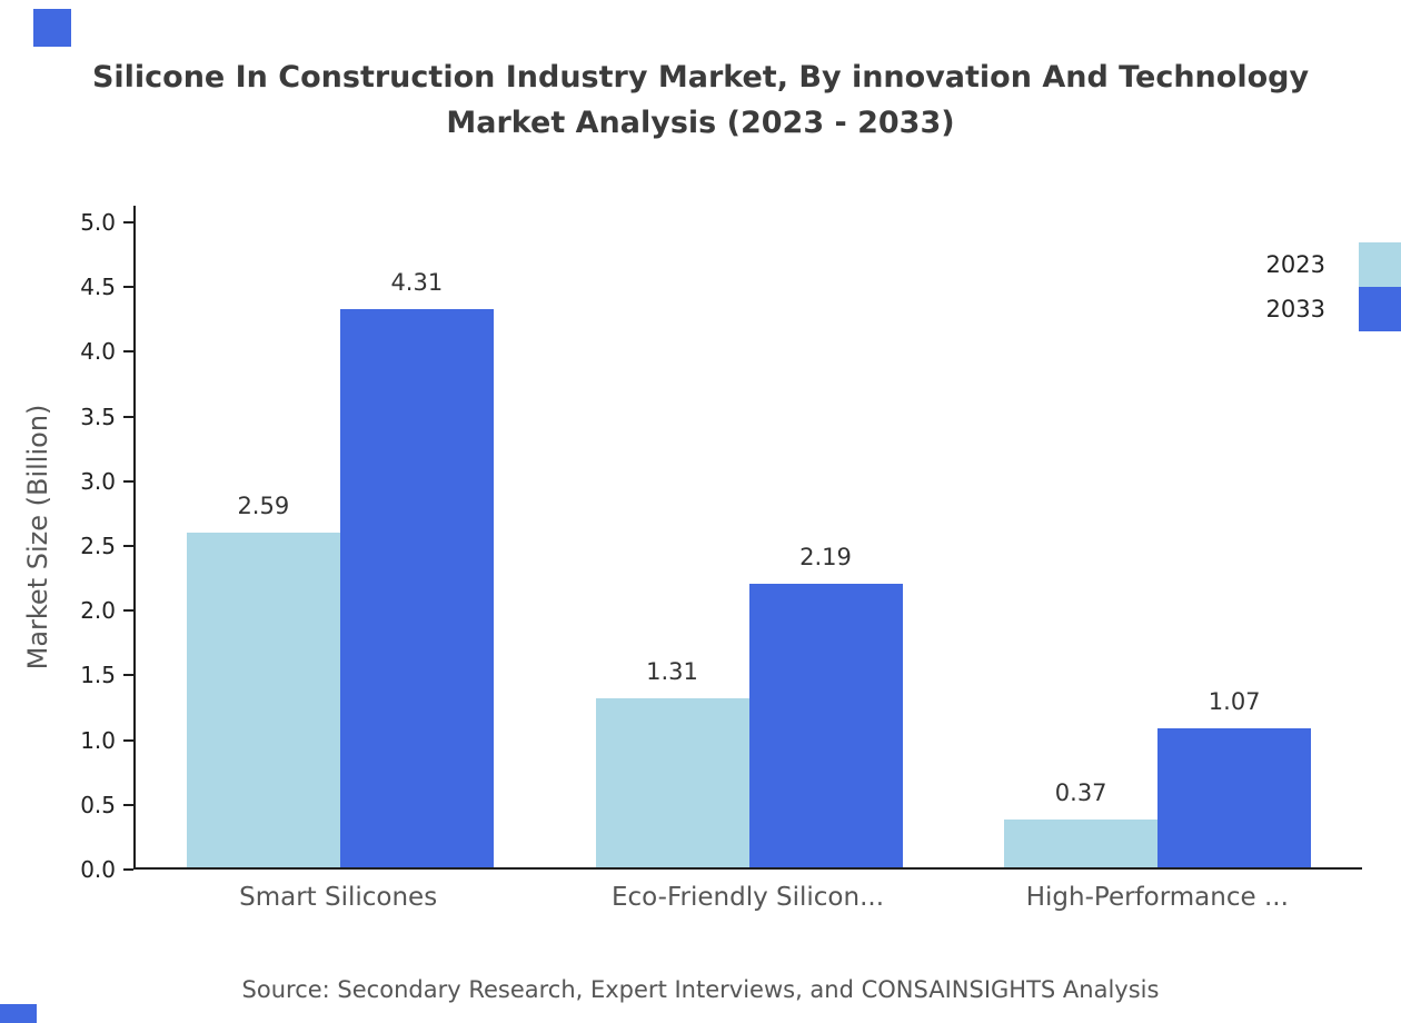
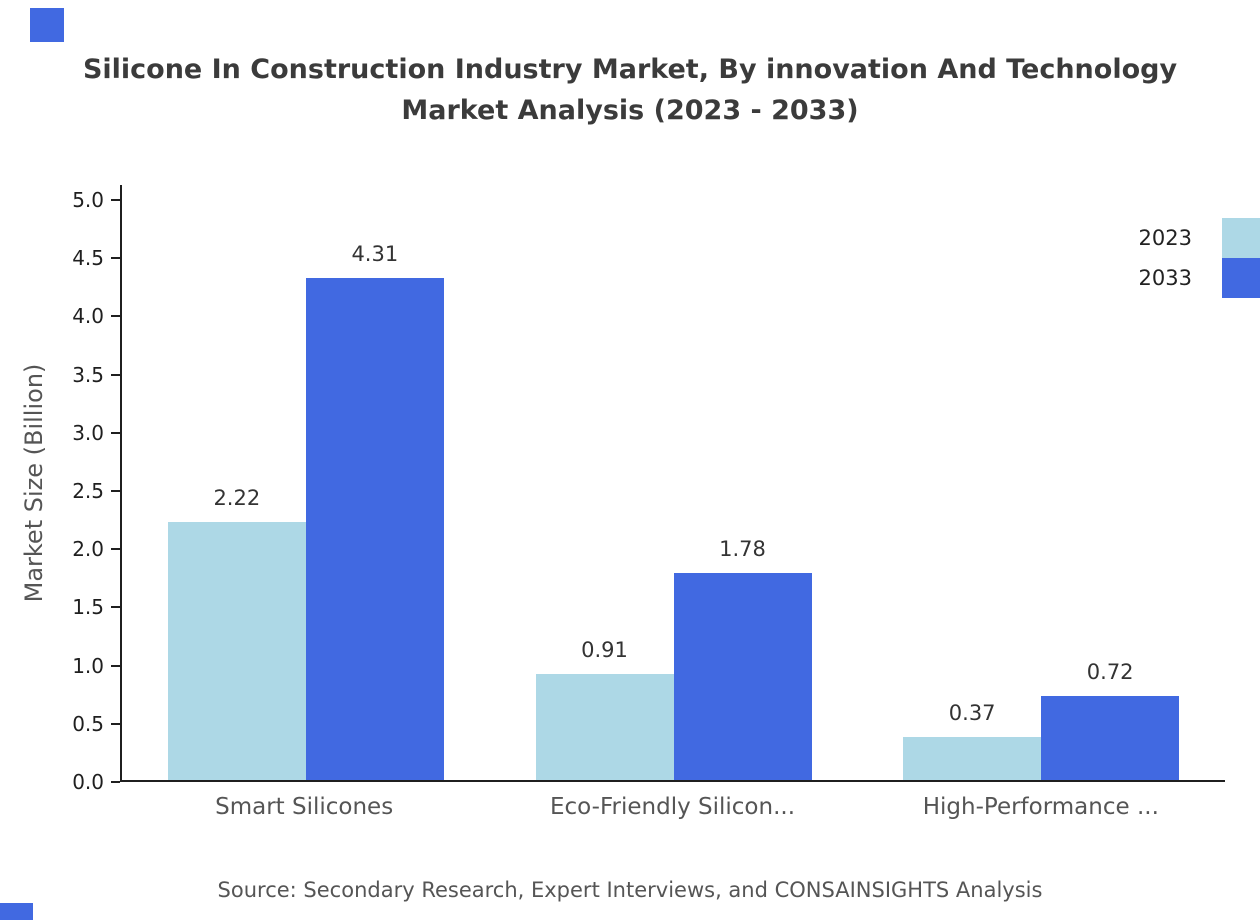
2023/Smart Silicones: 2.59 -> 2.22
2023/Eco-Friendly Silicon...: 1.31 -> 0.91
2033/Eco-Friendly Silicon...: 2.19 -> 1.78
2033/High-Performance ...: 1.07 -> 0.72
